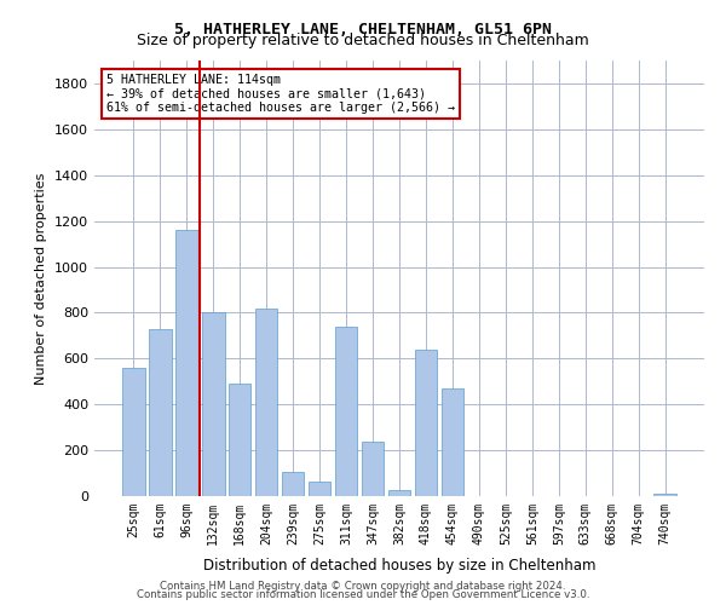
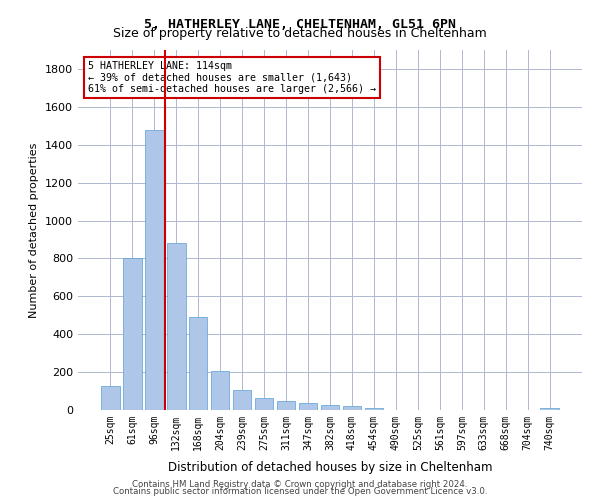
25sqm: 560 -> 120
61sqm: 730 -> 800
96sqm: 1160 -> 1480
132sqm: 800 -> 880
204sqm: 820 -> 200
311sqm: 740 -> 40
347sqm: 240 -> 40
418sqm: 640 -> 20
454sqm: 470 -> 10
